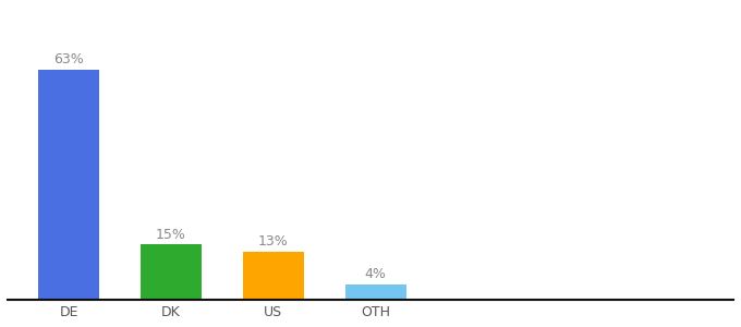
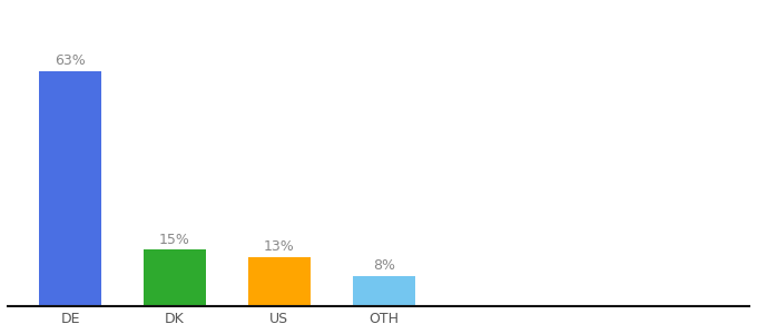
OTH: 4% -> 8%
